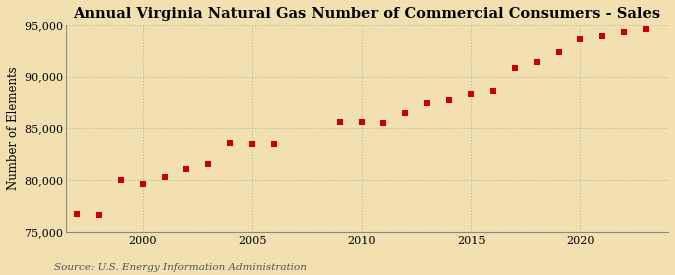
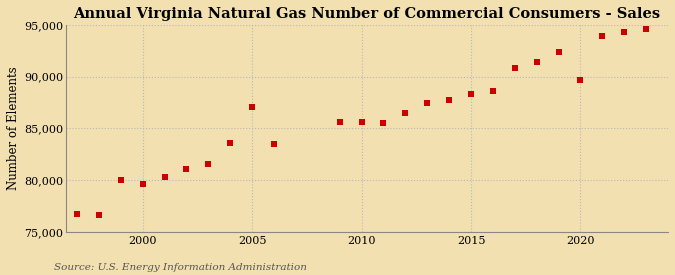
2005: 83,500 -> 87,100
2020: 93,600 -> 89,700
